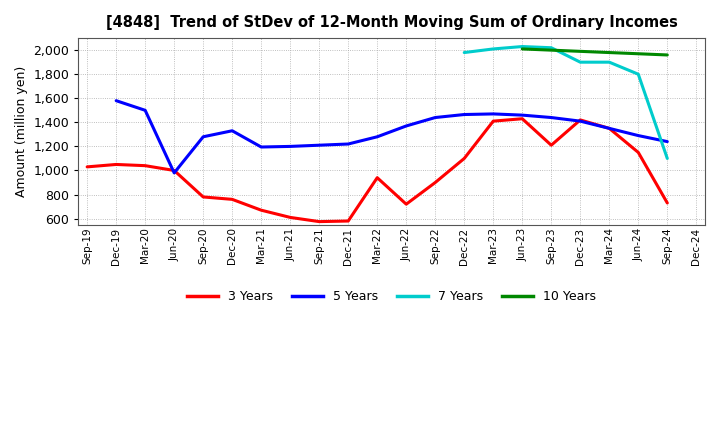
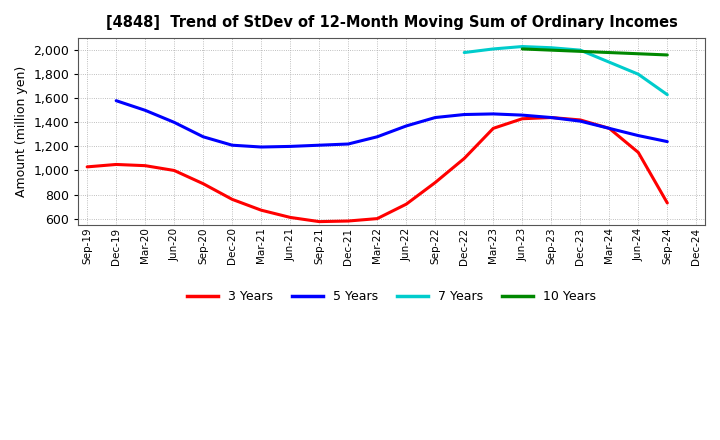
5 Years/Jun-20: 980 -> 1,400
3 Years/Sep-20: 780 -> 890
5 Years/Dec-20: 1,330 -> 1,210
3 Years/Mar-22: 940 -> 600
3 Years/Mar-23: 1,410 -> 1,350
3 Years/Sep-23: 1,210 -> 1,440
7 Years/Dec-23: 1,900 -> 2,000
7 Years/Sep-24: 1,100 -> 1,630
